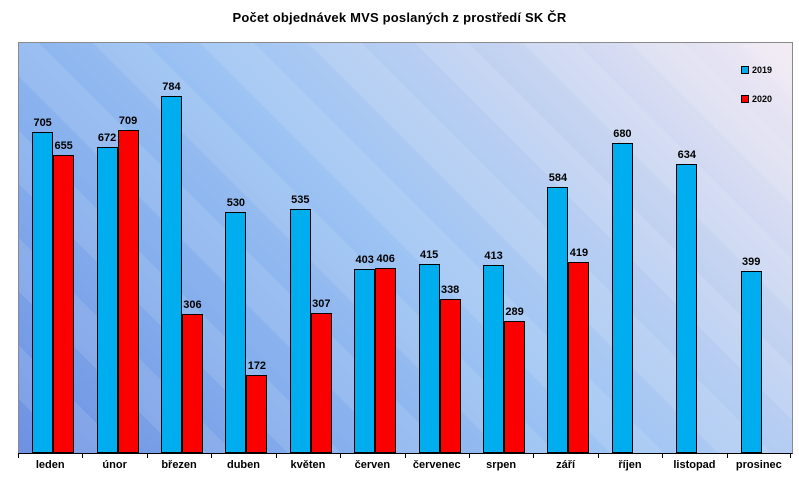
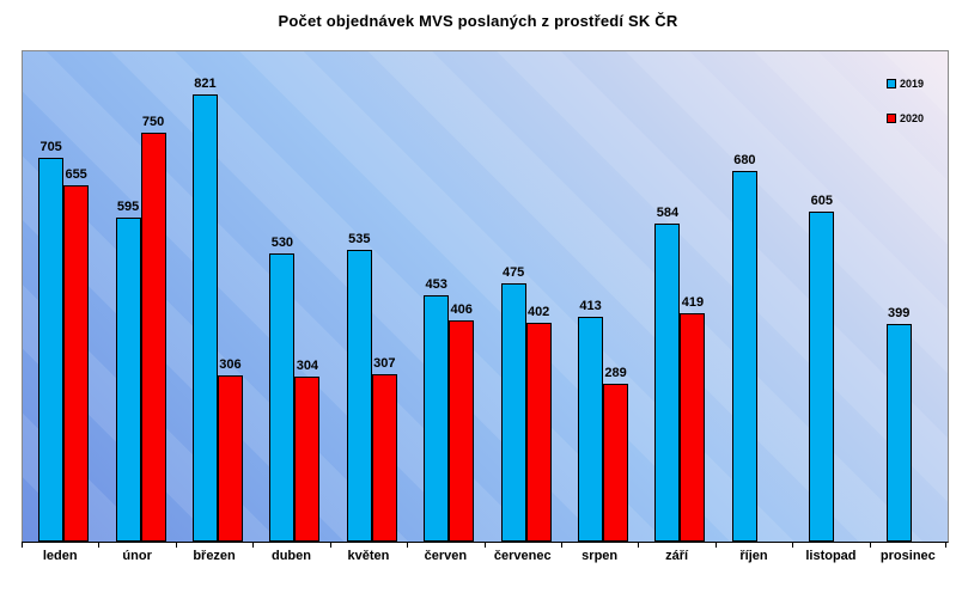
2019/únor: 672 -> 595
2020/únor: 709 -> 750
2019/březen: 784 -> 821
2020/duben: 172 -> 304
2019/červen: 403 -> 453
2019/červenec: 415 -> 475
2020/červenec: 338 -> 402
2019/listopad: 634 -> 605
